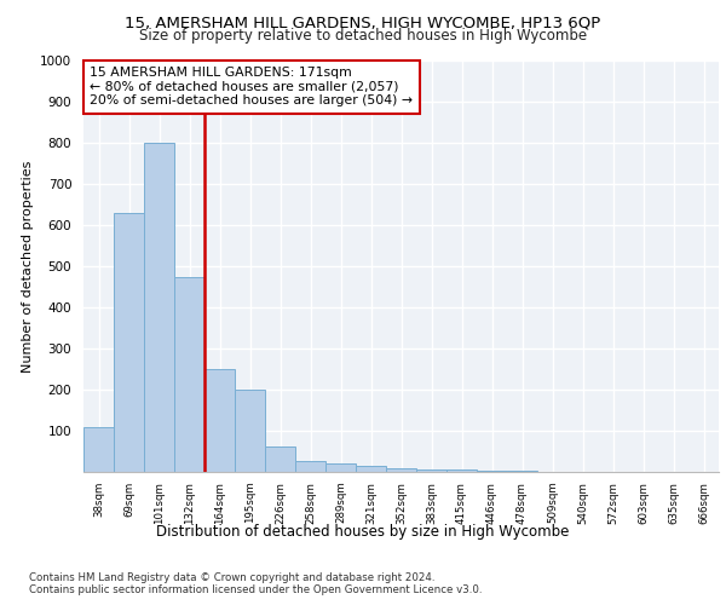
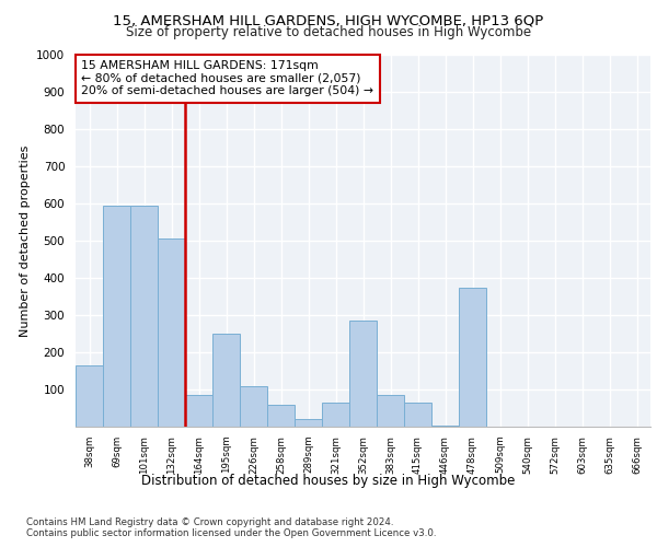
38sqm: 110 -> 165
69sqm: 630 -> 595
101sqm: 800 -> 595
132sqm: 475 -> 505
164sqm: 250 -> 85
195sqm: 200 -> 250
226sqm: 62 -> 110
258sqm: 27 -> 60
321sqm: 14 -> 65
352sqm: 10 -> 285
383sqm: 7 -> 85
415sqm: 5 -> 65
478sqm: 2 -> 375
